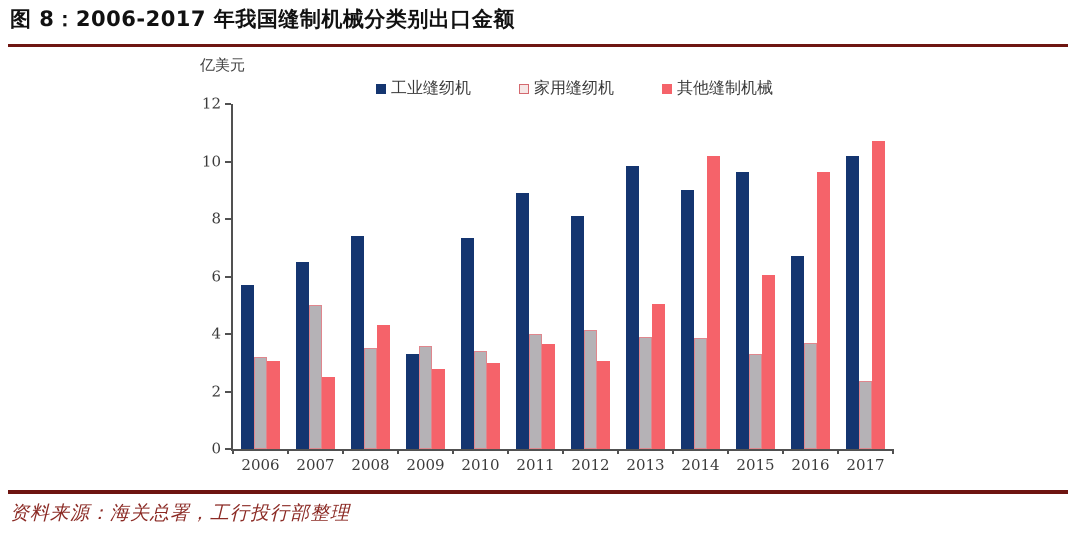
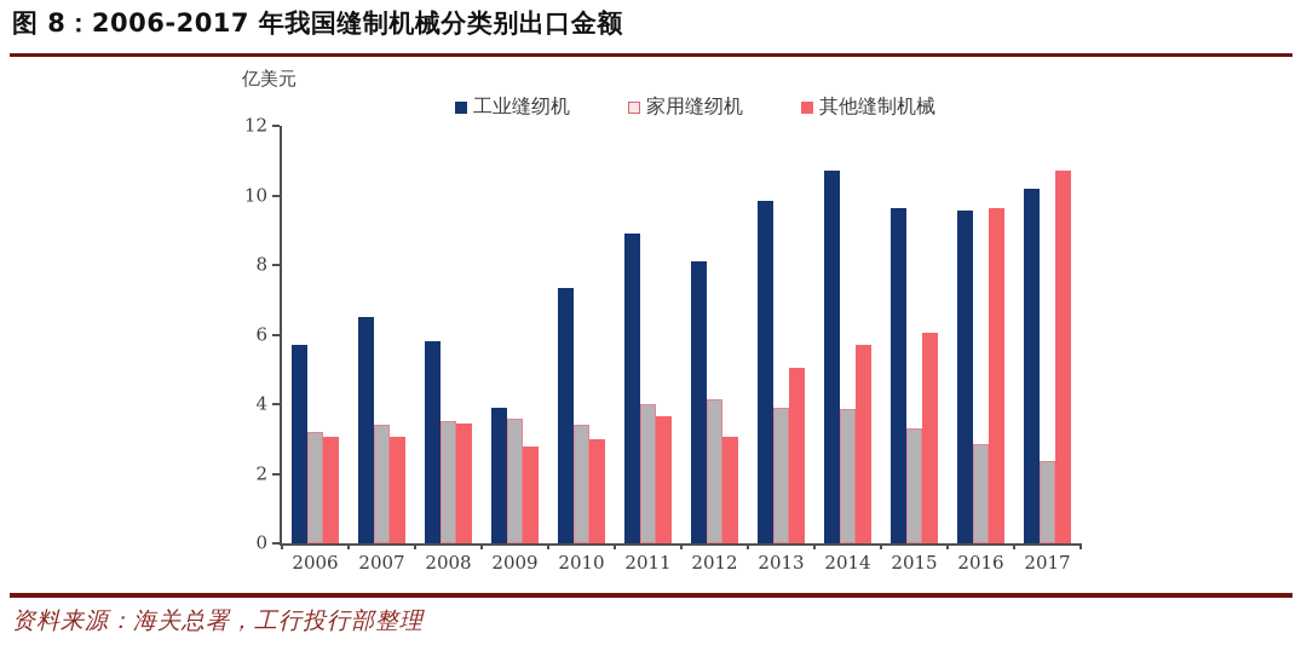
家用缝纫机/2007: 5.0 -> 3.4
其他缝制机械/2007: 2.5 -> 3.0
工业缝纫机/2008: 7.4 -> 5.8
其他缝制机械/2008: 4.3 -> 3.5
工业缝纫机/2009: 3.3 -> 3.9
工业缝纫机/2014: 9.0 -> 10.7
其他缝制机械/2014: 10.2 -> 5.7
工业缝纫机/2016: 6.7 -> 9.6
家用缝纫机/2016: 3.7 -> 2.9
